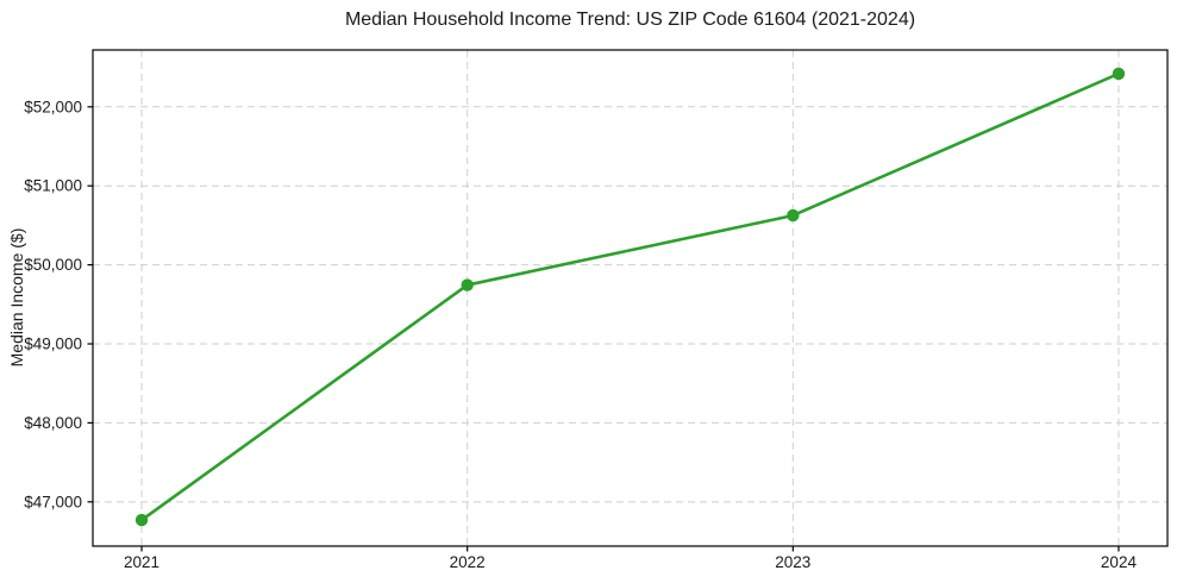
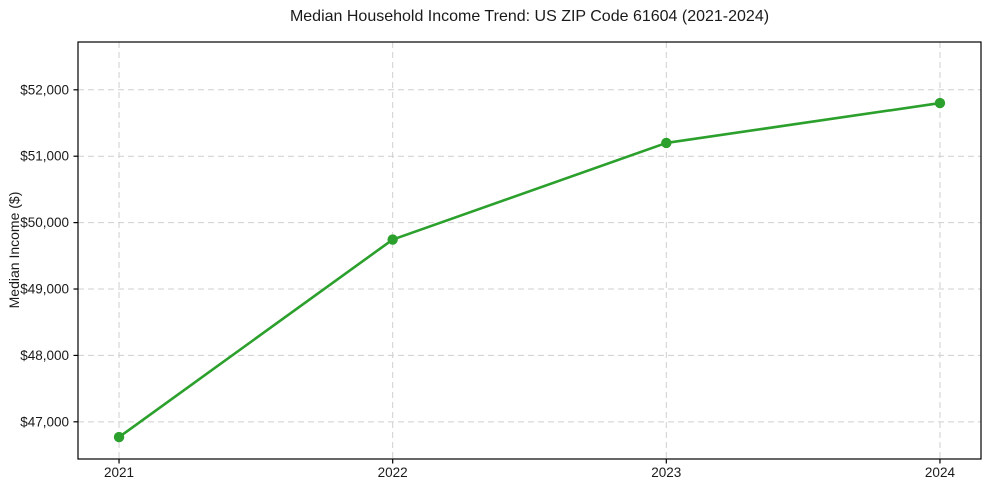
2023: $50600 -> $51200
2024: $52400 -> $51800
